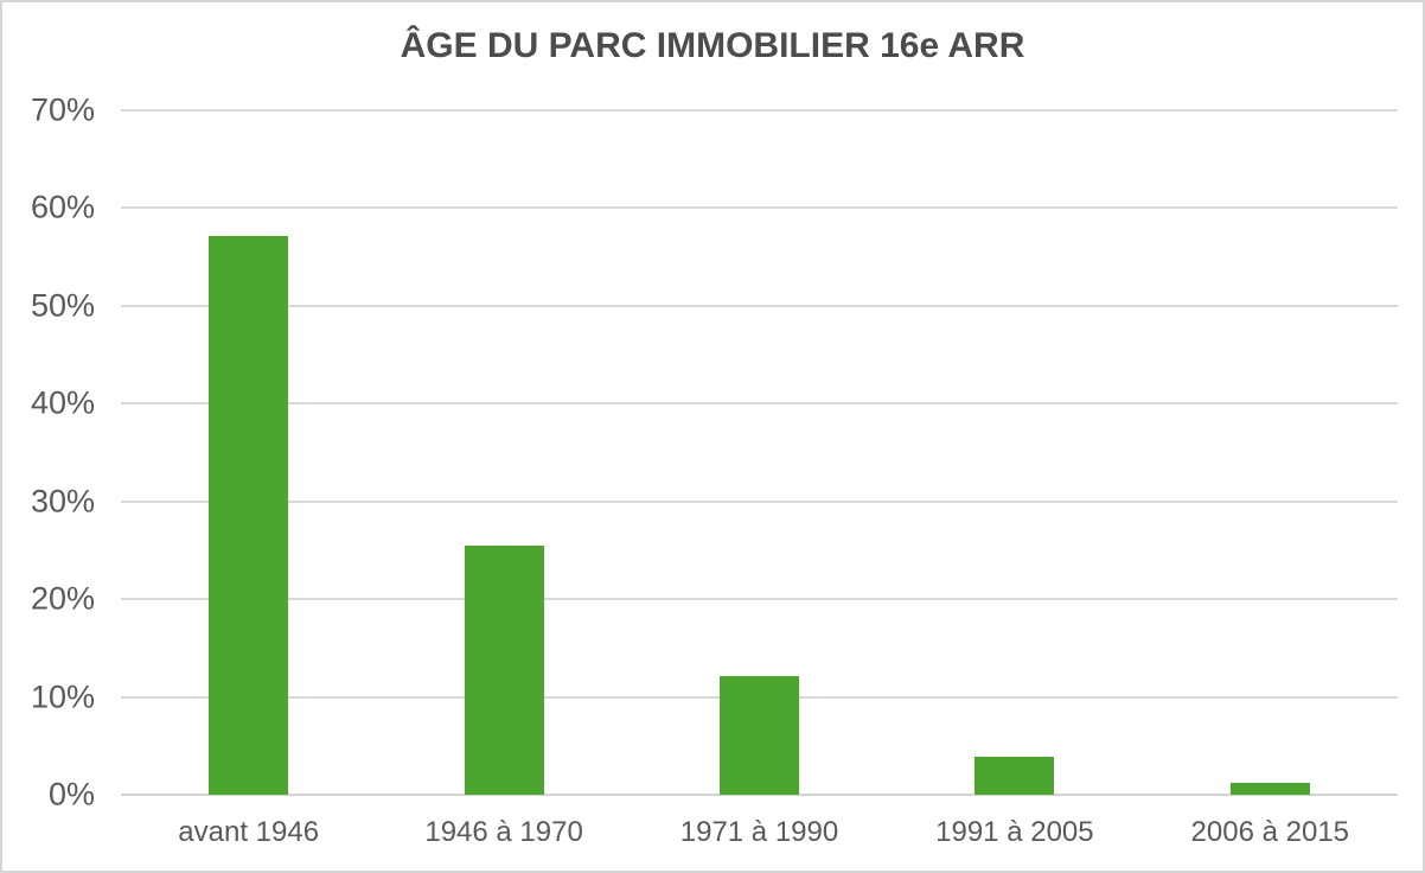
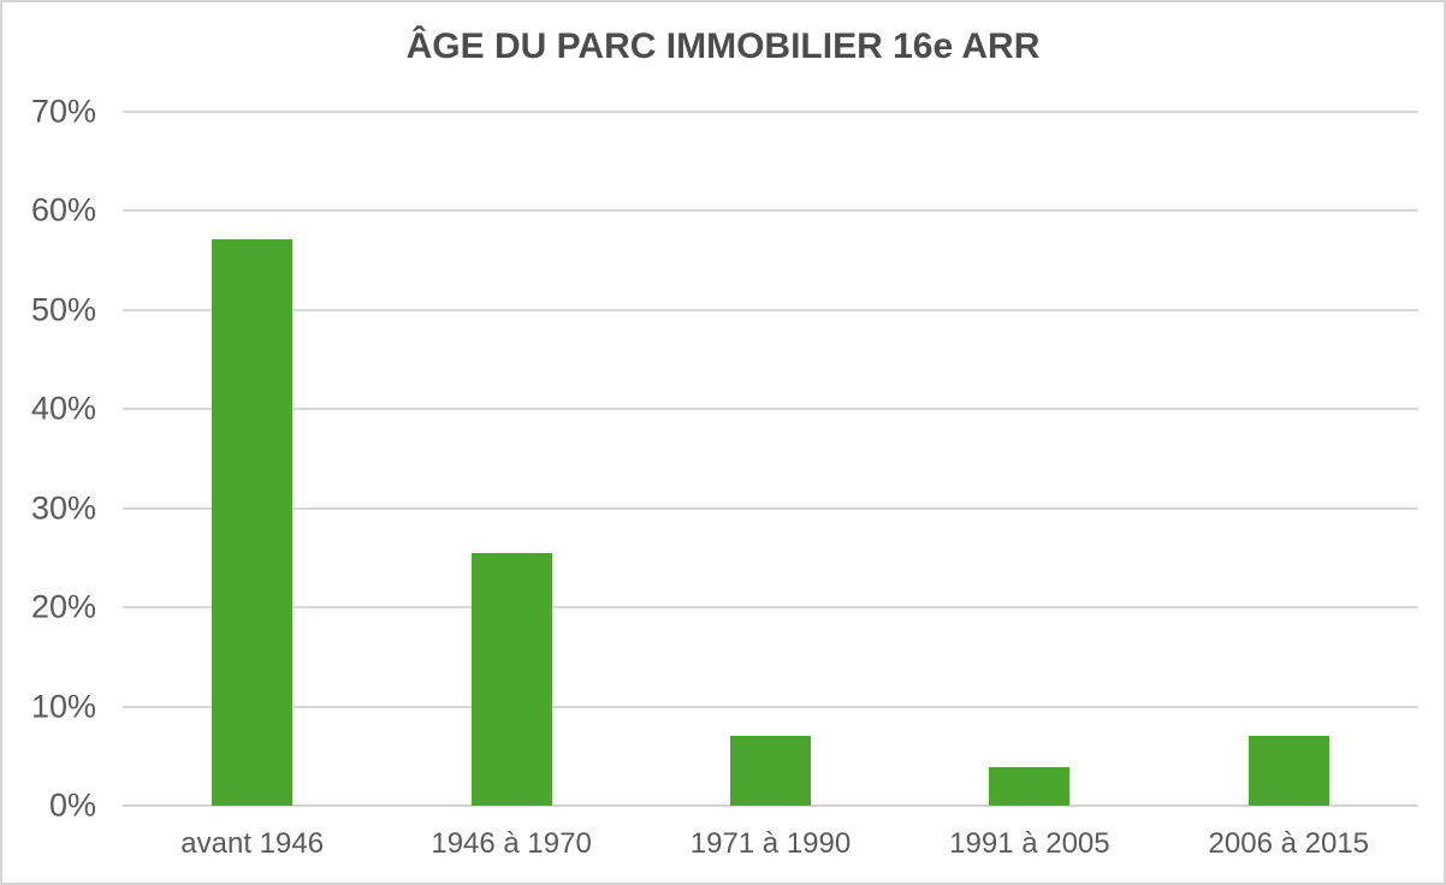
1971 à 1990: 12% -> 7%
2006 à 2015: 1% -> 7%
